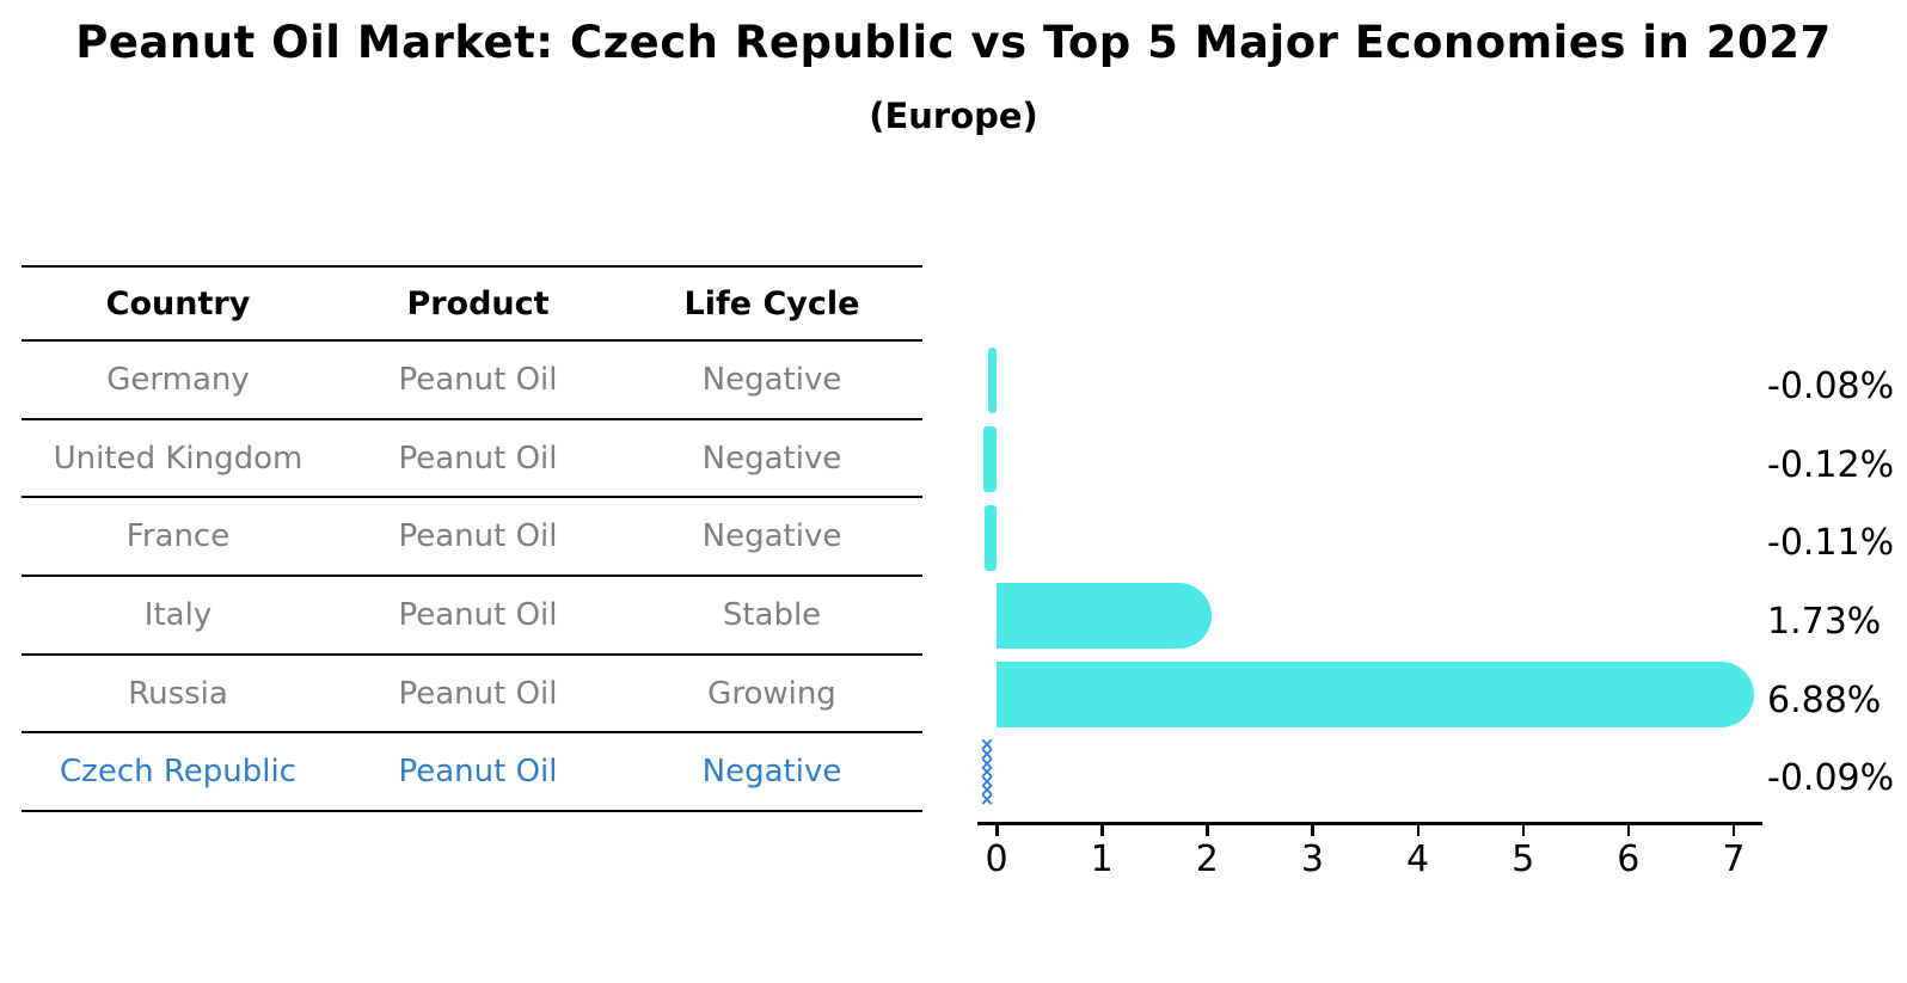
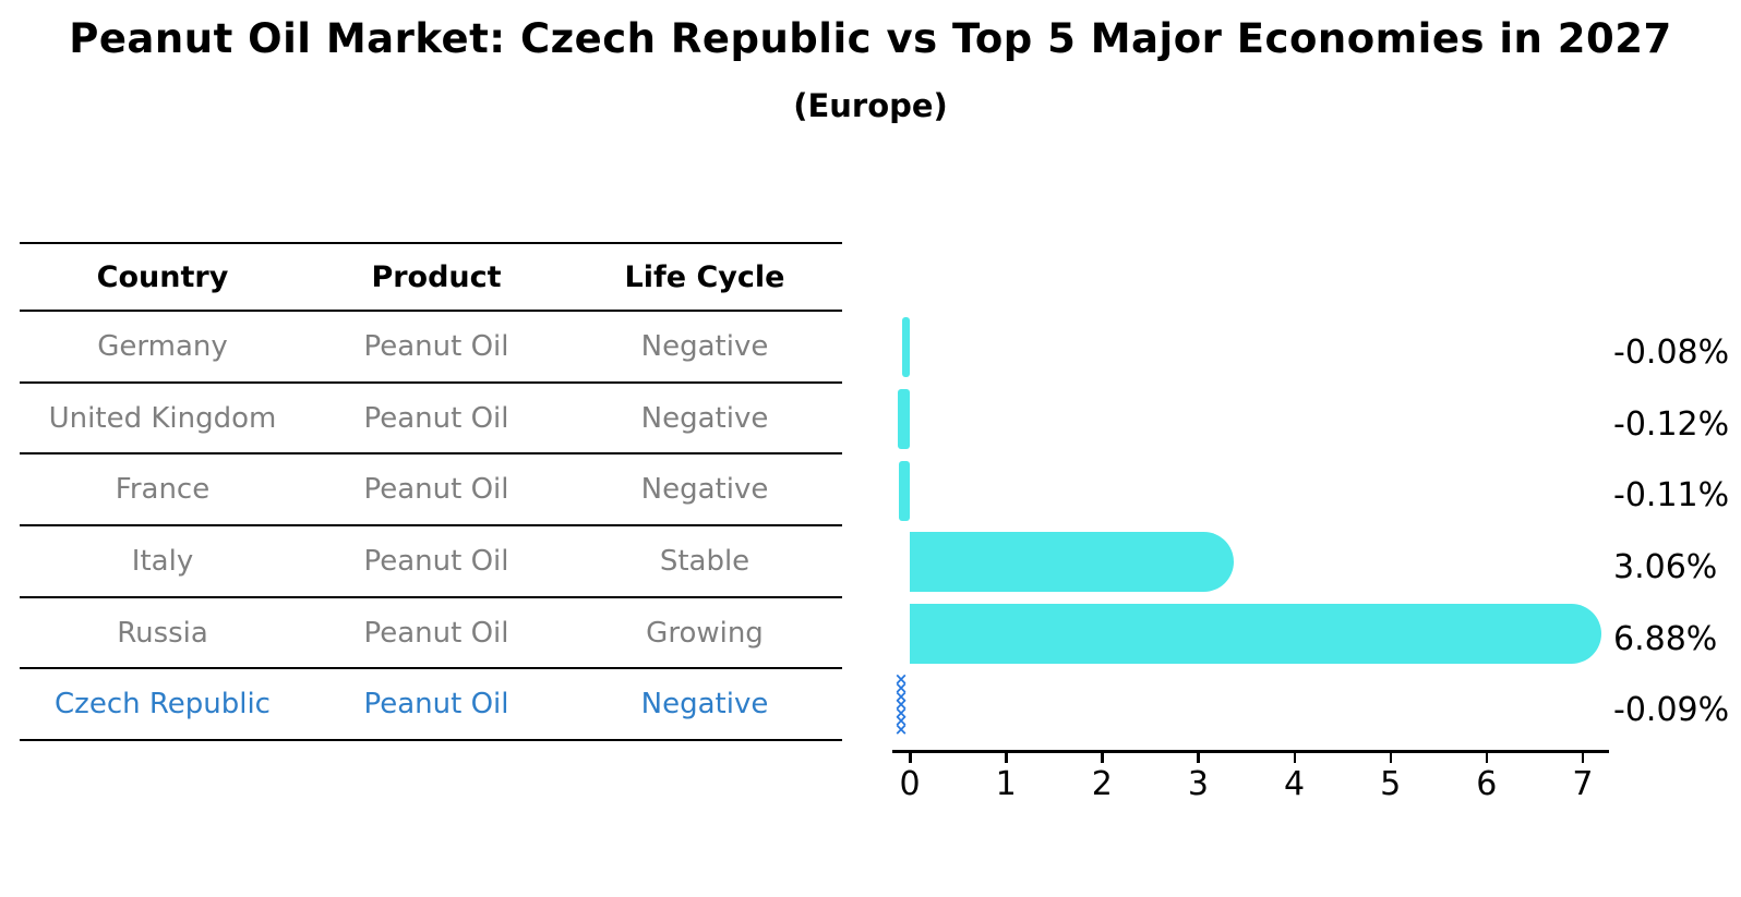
Italy: 1.73% -> 3.06%
